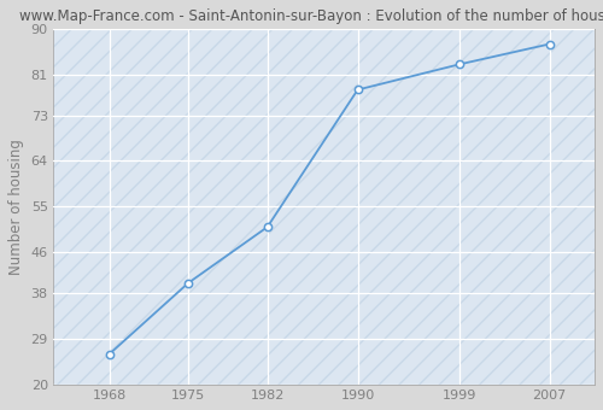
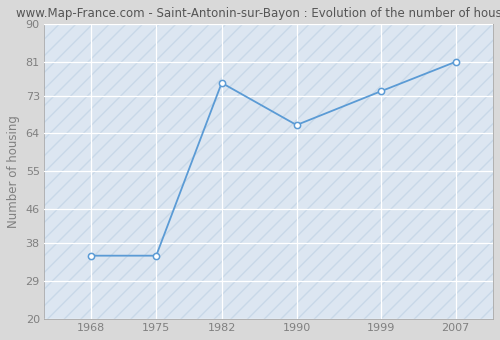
1968: 26 -> 35
1975: 40 -> 35
1982: 51 -> 76
1990: 78 -> 66
1999: 83 -> 74
2007: 87 -> 81
